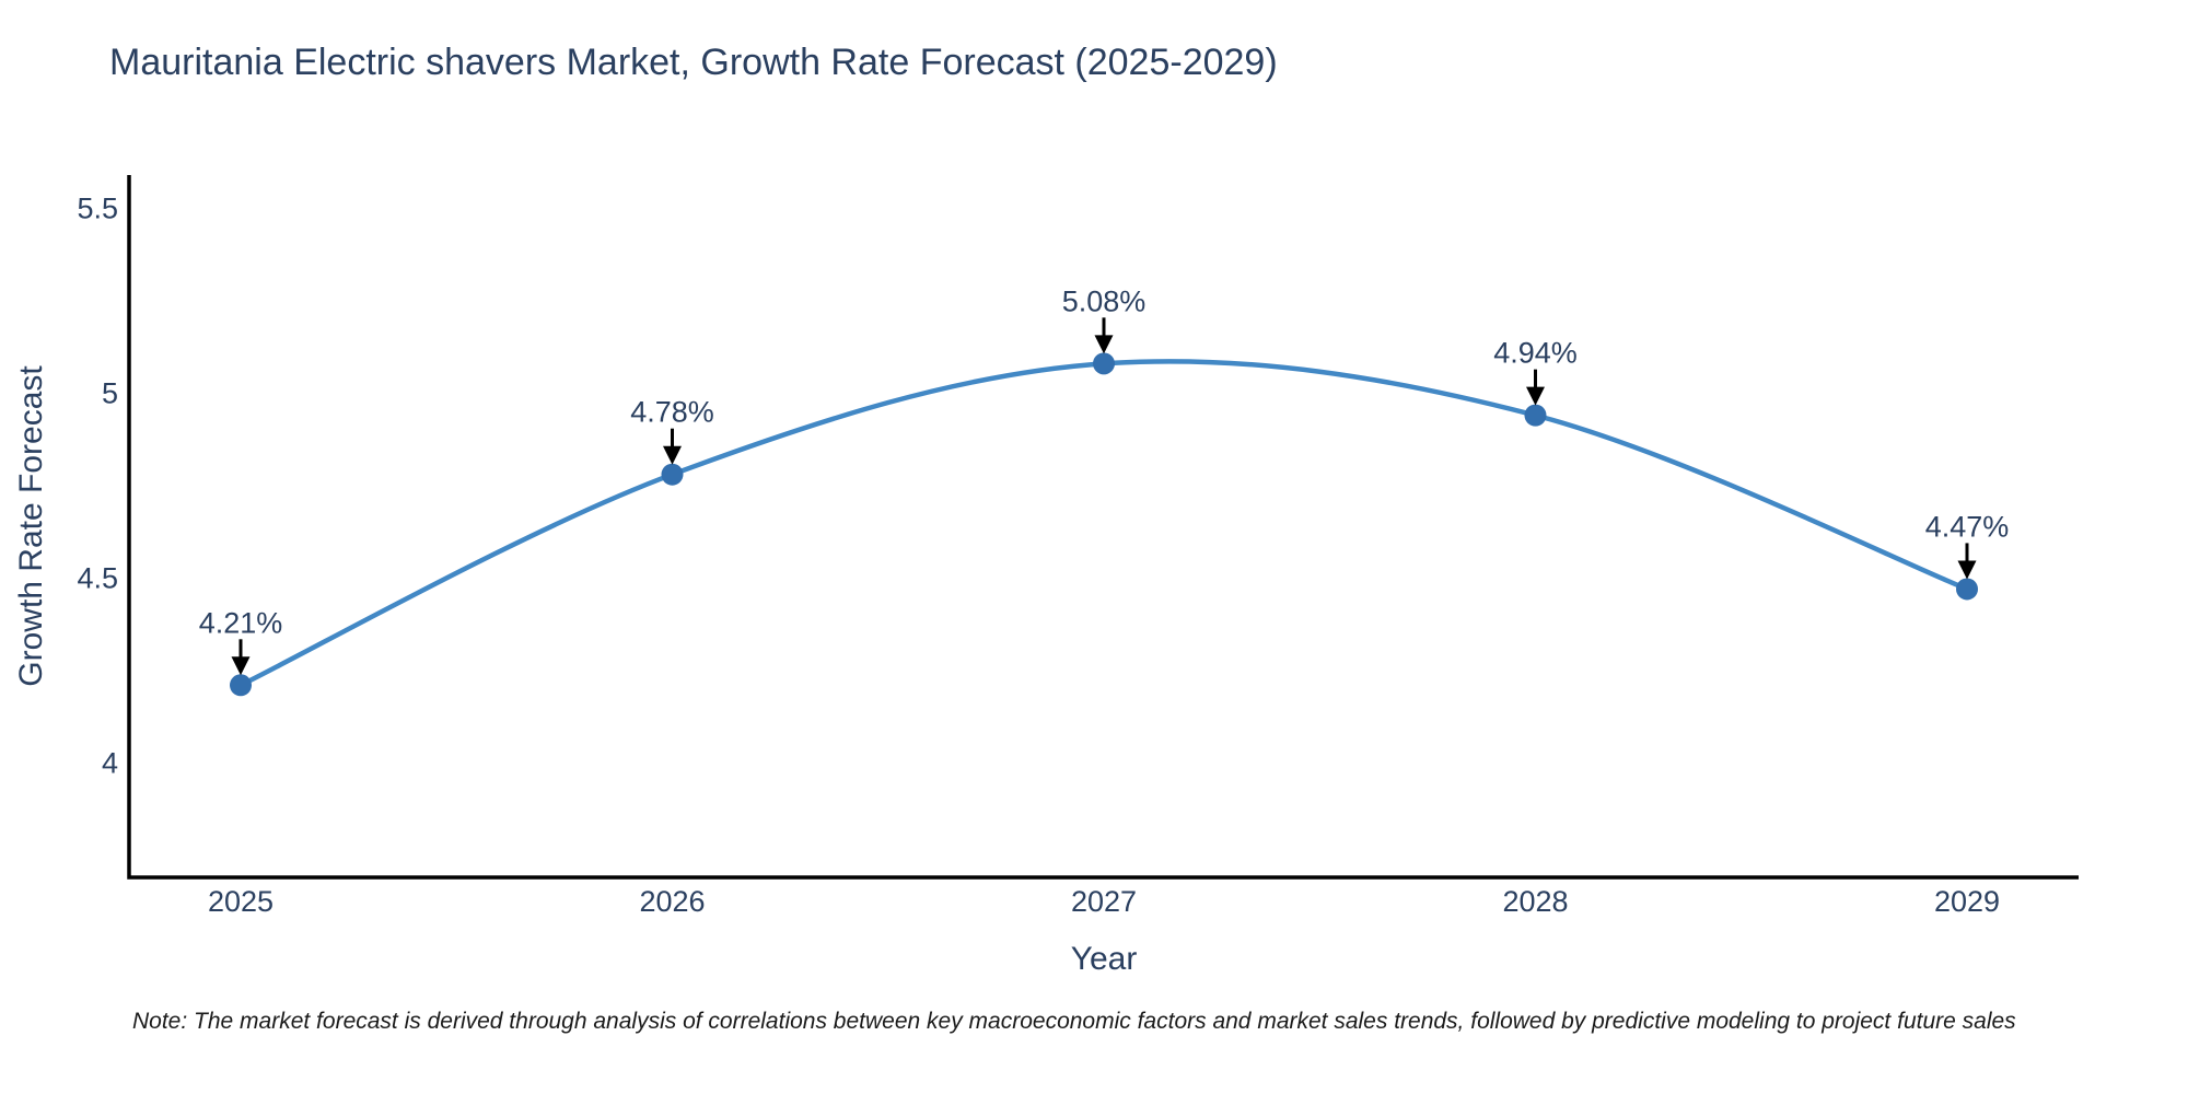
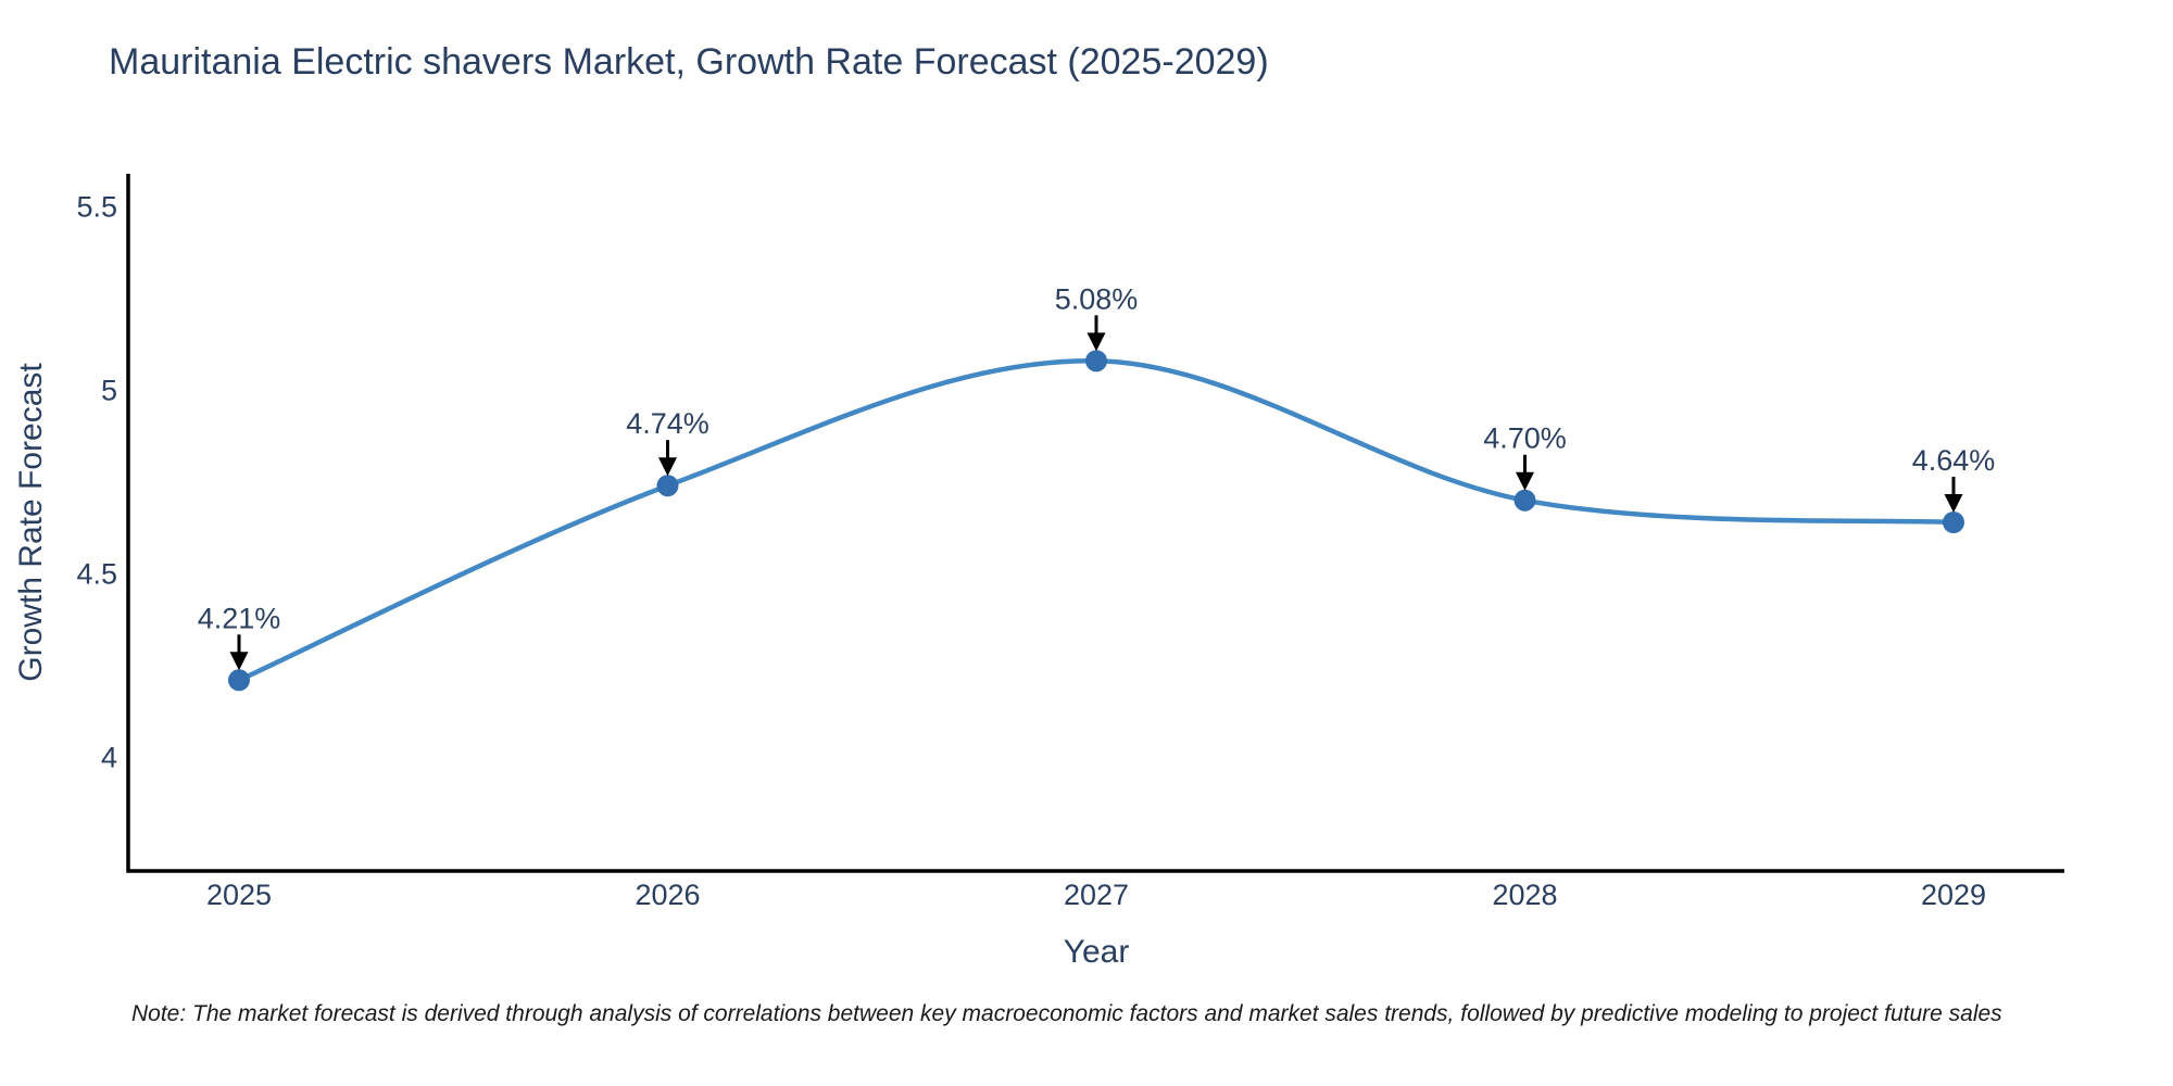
2026: 4.78% -> 4.74%
2028: 4.94% -> 4.70%
2029: 4.47% -> 4.64%
